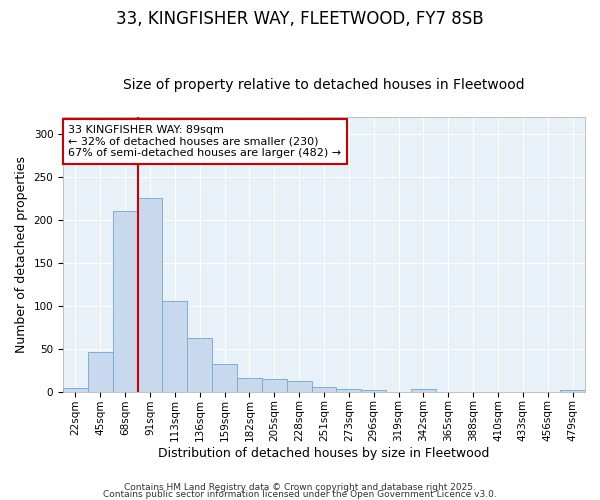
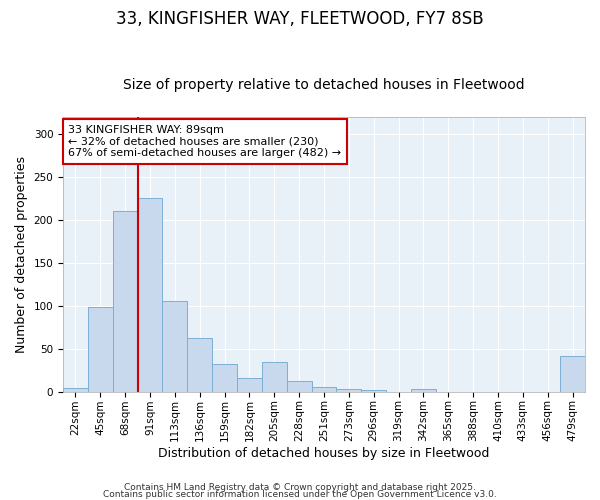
45sqm: 46 -> 98
205sqm: 15 -> 34
479sqm: 2 -> 42
